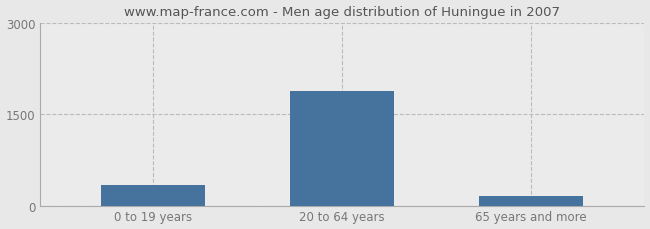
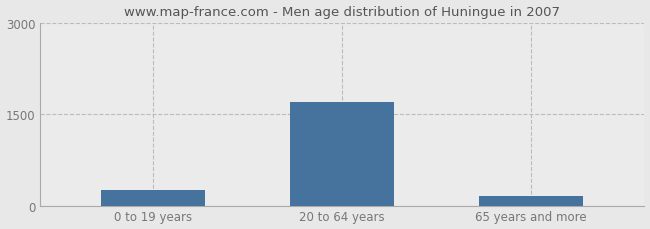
0 to 19 years: 340 -> 250
20 to 64 years: 1880 -> 1700
